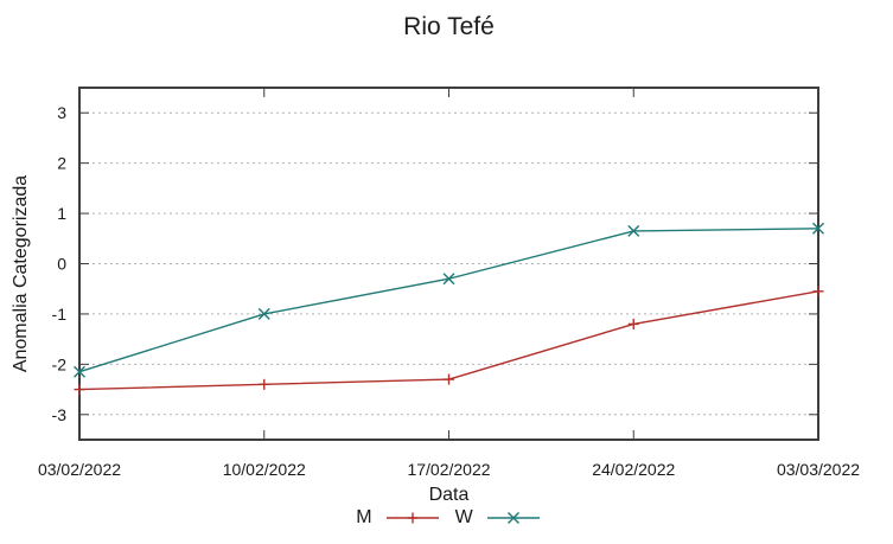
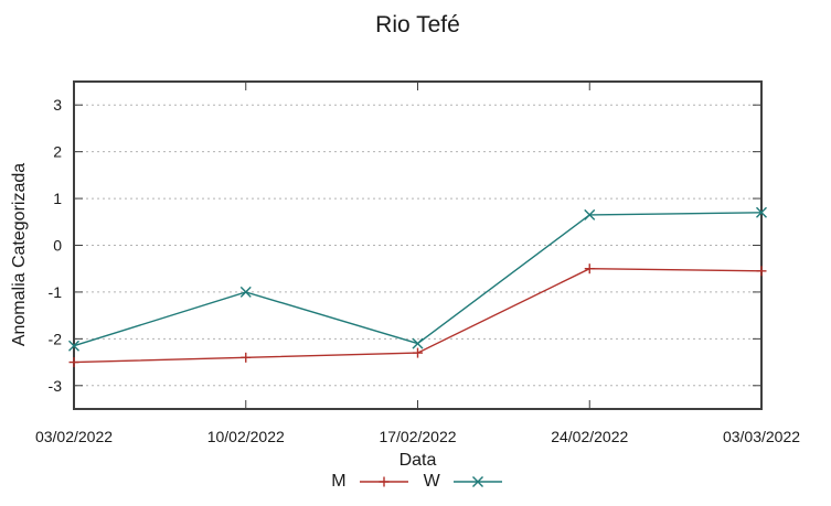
W/17/02/2022: -0.3 -> -2.1
M/24/02/2022: -1.2 -> -0.5
